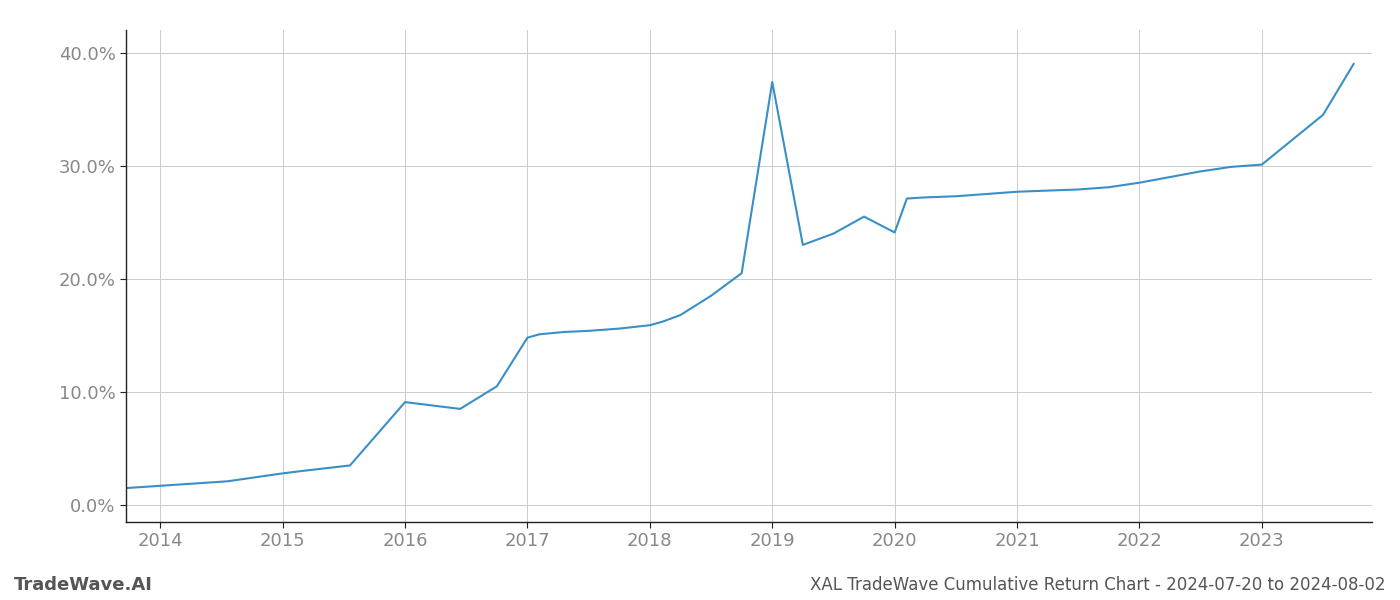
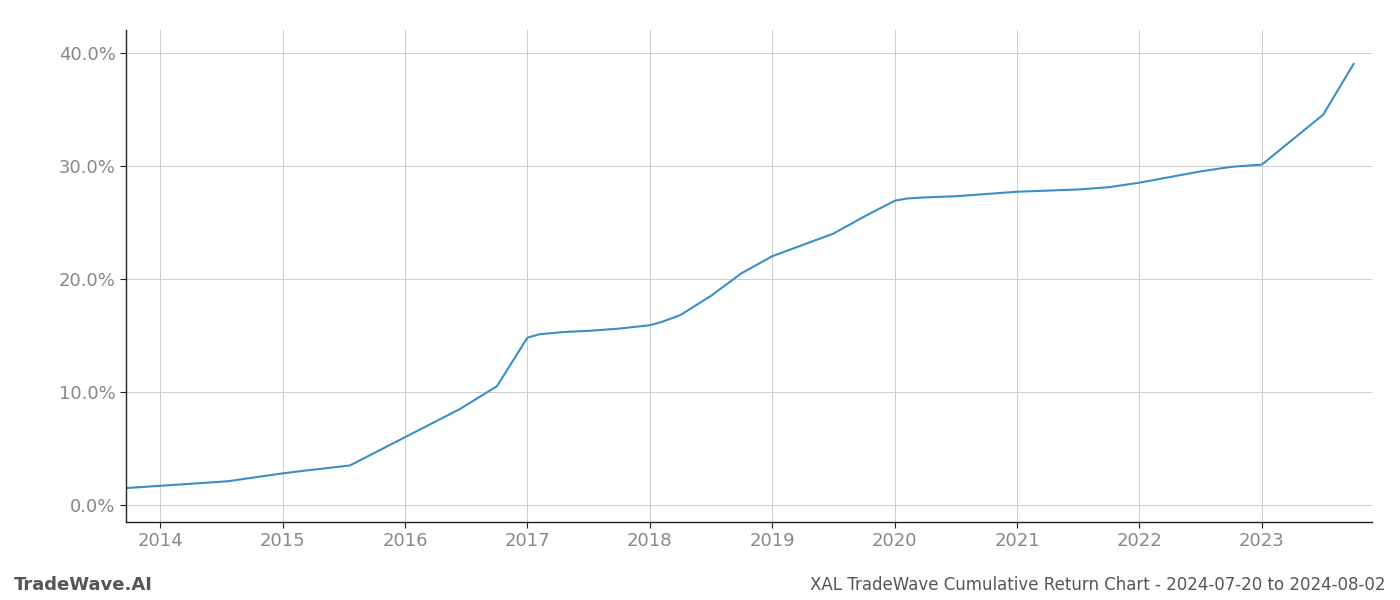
2016: 9.1% -> 6.0%
2019: 37.4% -> 22.0%
2020: 24.1% -> 26.9%
